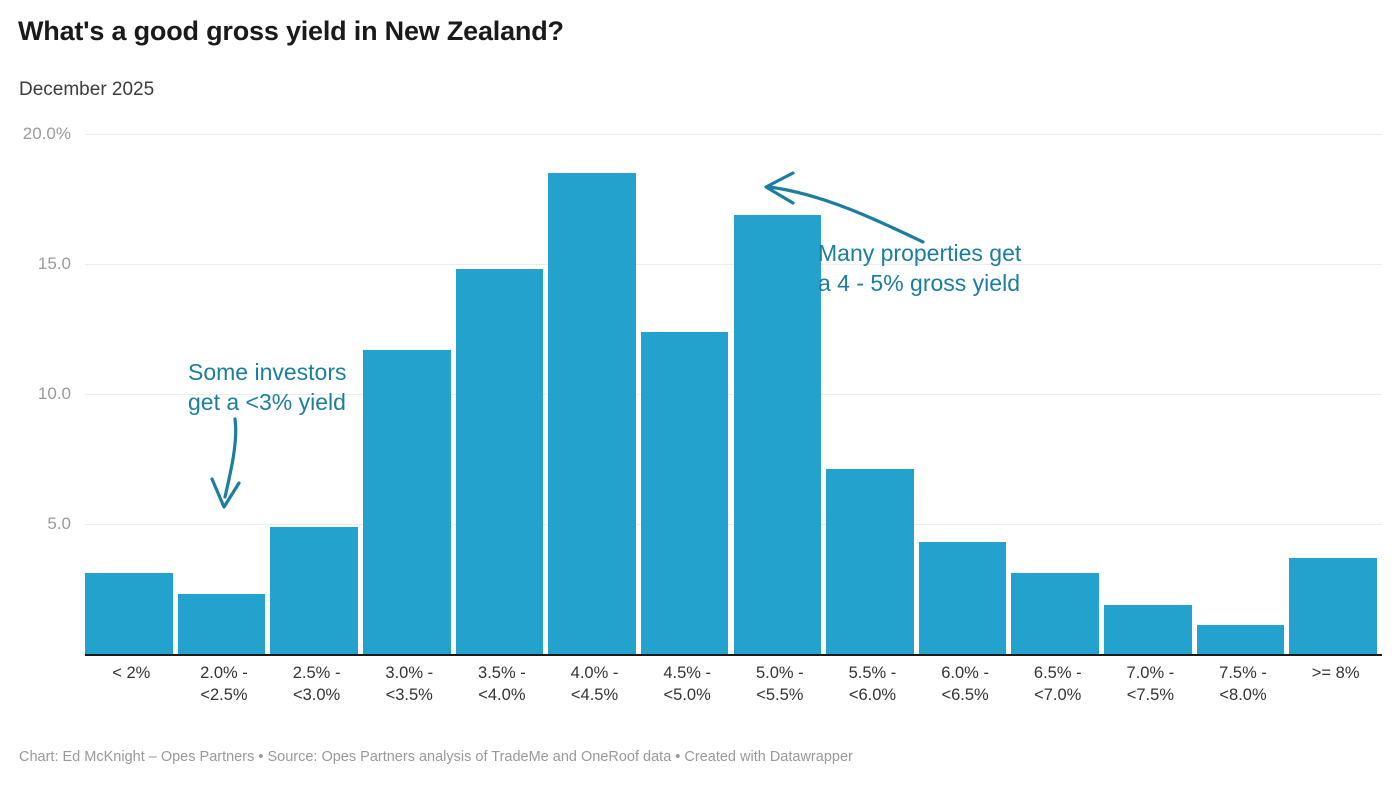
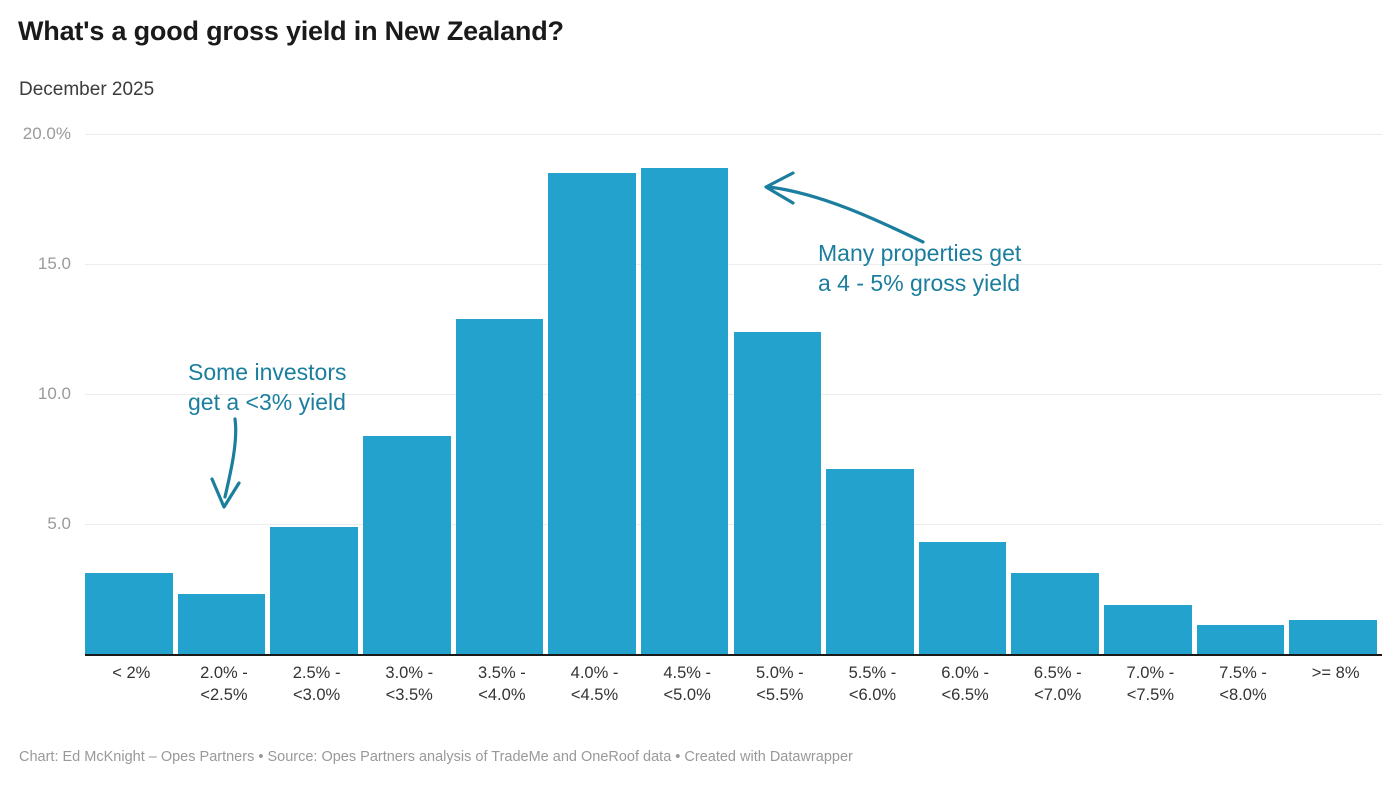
3.0% - <3.5%: 11.7% -> 8.4%
3.5% - <4.0%: 14.8% -> 12.9%
4.5% - <5.0%: 12.4% -> 18.7%
5.0% - <5.5%: 16.9% -> 12.4%
>= 8%: 3.7% -> 1.3%
